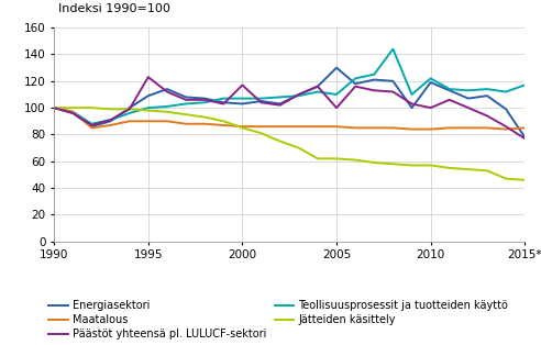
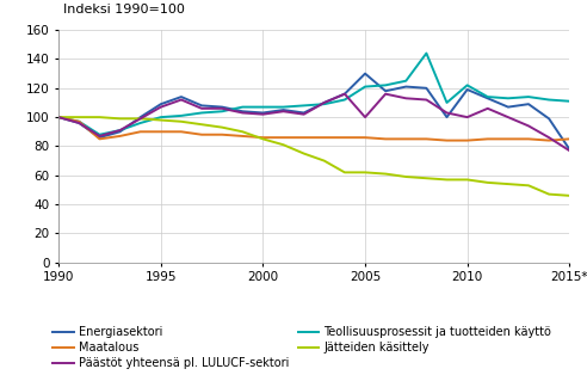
Päästöt yhteensä pl. LULUCF-sektori/1995: 123 -> 107
Päästöt yhteensä pl. LULUCF-sektori/2000: 117 -> 102
Teollisuusprosessit ja tuotteiden käyttö/2005: 110 -> 121
Teollisuusprosessit ja tuotteiden käyttö/2015*: 117 -> 111
